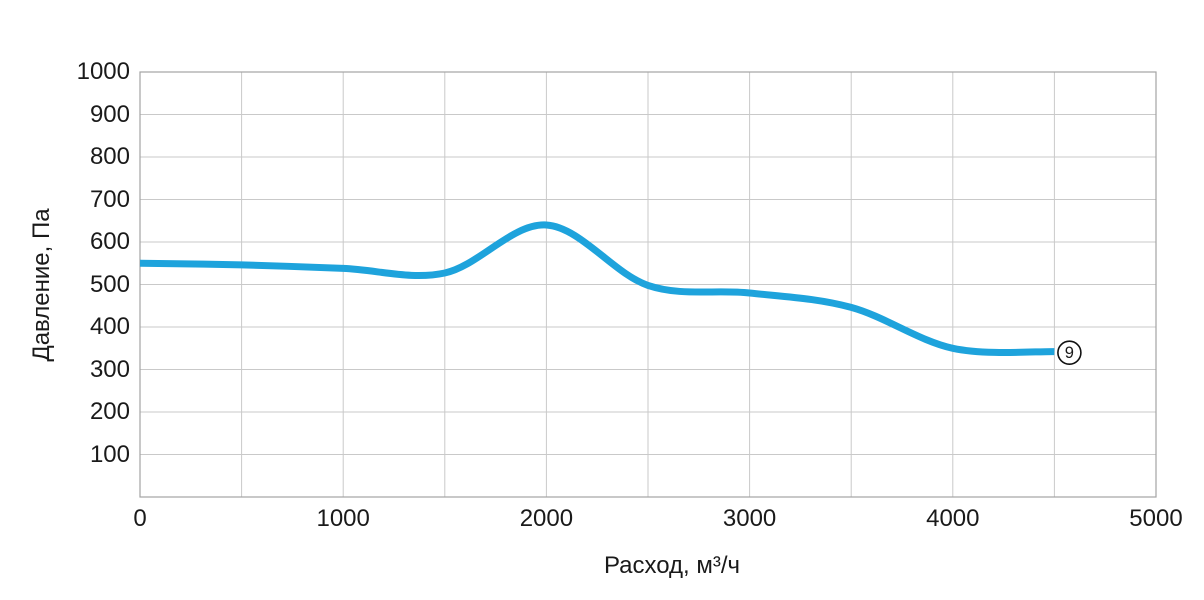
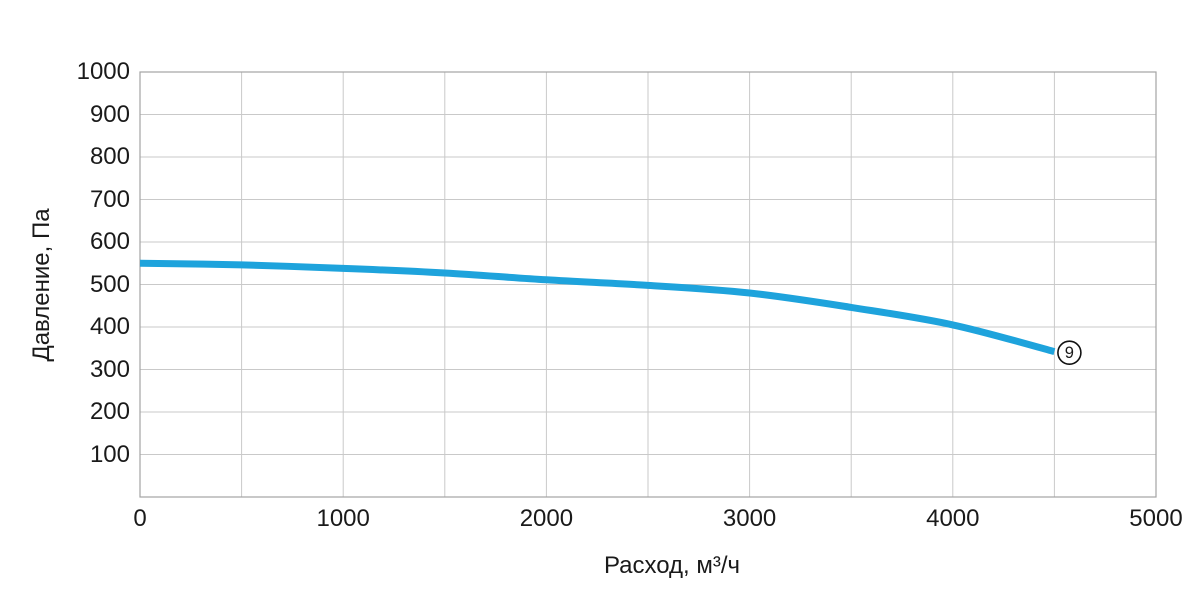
2000: 640 -> 510
4000: 350 -> 400
